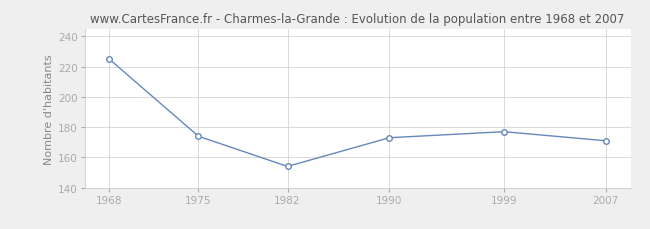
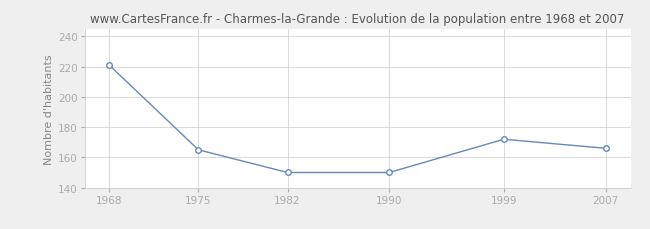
1968: 225 -> 221
1975: 174 -> 165
1982: 154 -> 150
1990: 173 -> 150
1999: 177 -> 172
2007: 171 -> 166
